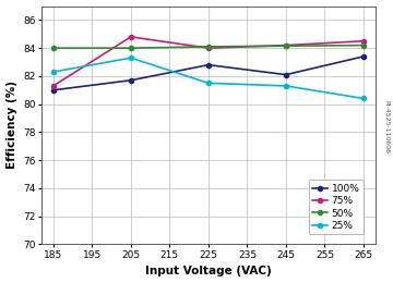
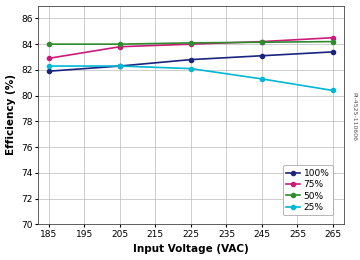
100%/185: 81.0 -> 81.9
75%/185: 81.3 -> 82.9
100%/205: 81.7 -> 82.3
75%/205: 84.8 -> 83.8
25%/205: 83.3 -> 82.3
25%/225: 81.5 -> 82.1
100%/245: 82.1 -> 83.1
